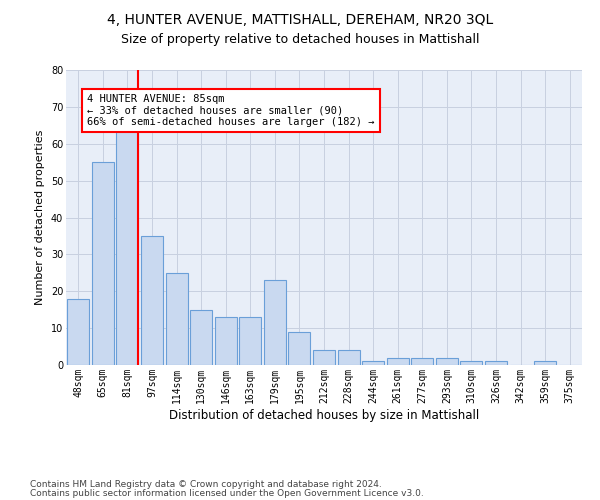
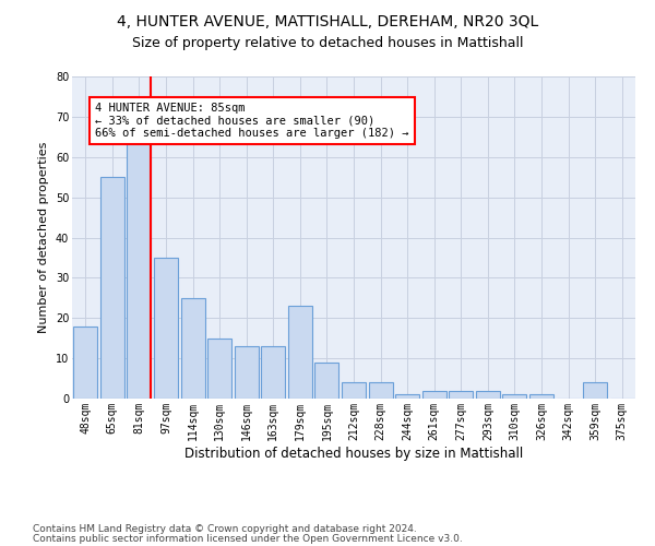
359sqm: 1 -> 4
